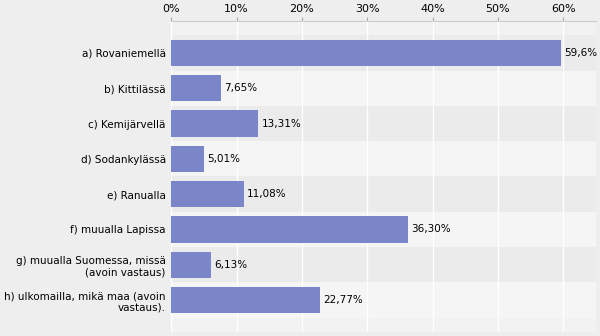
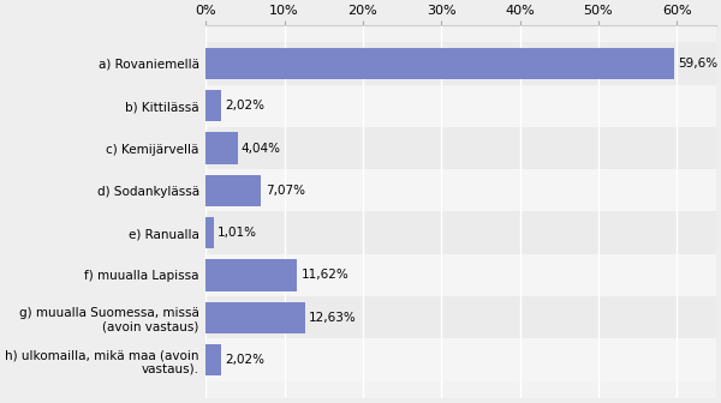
b) Kittilässä: 7,65% -> 2,02%
c) Kemijärvellä: 13,31% -> 4,04%
d) Sodankylässä: 5,01% -> 7,07%
e) Ranualla: 11,08% -> 1,01%
f) muualla Lapissa: 36,30% -> 11,62%
g) muualla Suomessa, missä (avoin vastaus): 6,13% -> 12,63%
h) ulkomailla, mikä maa (avoin vastaus).: 22,77% -> 2,02%
